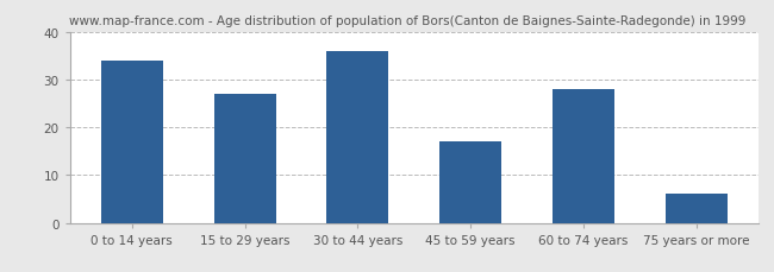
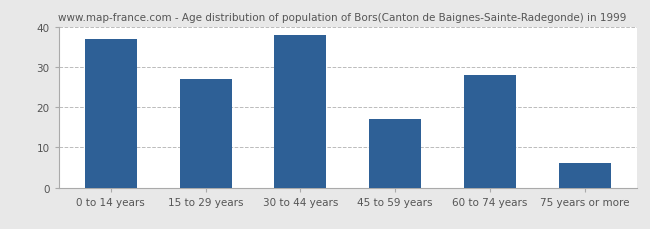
0 to 14 years: 34 -> 37
30 to 44 years: 36 -> 38
